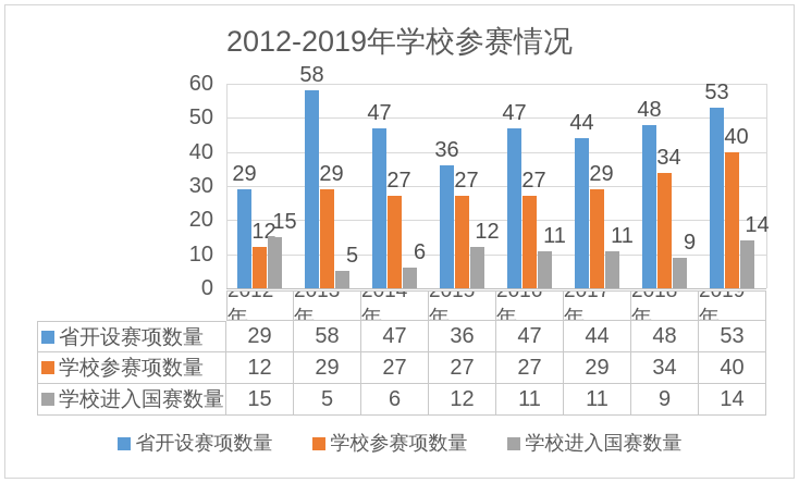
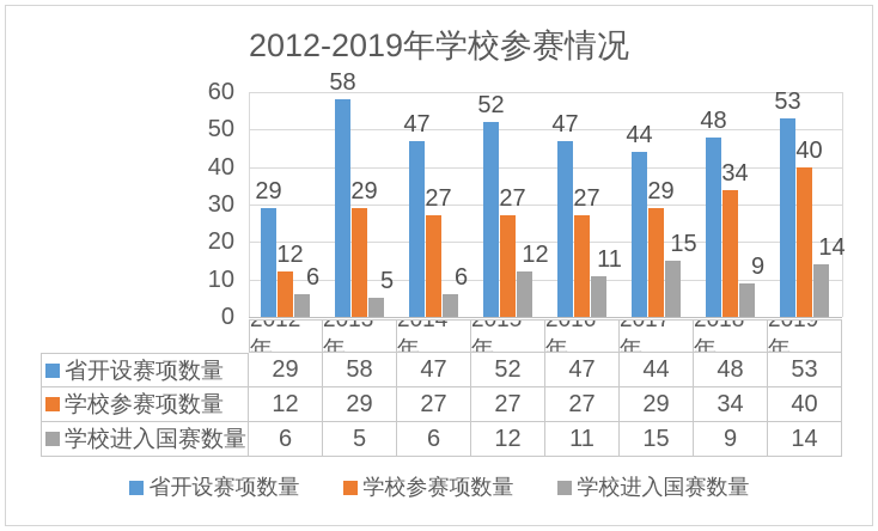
学校进入国赛数量/2012年: 15 -> 6
省开设赛项数量/2015年: 36 -> 52
学校进入国赛数量/2017年: 11 -> 15
